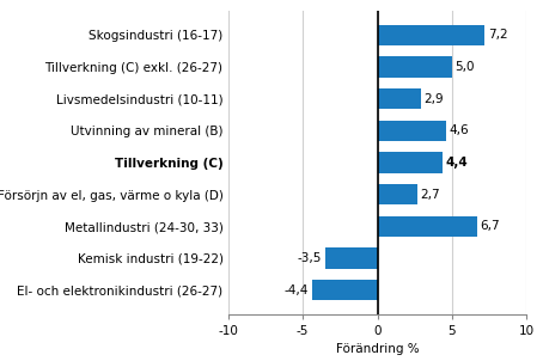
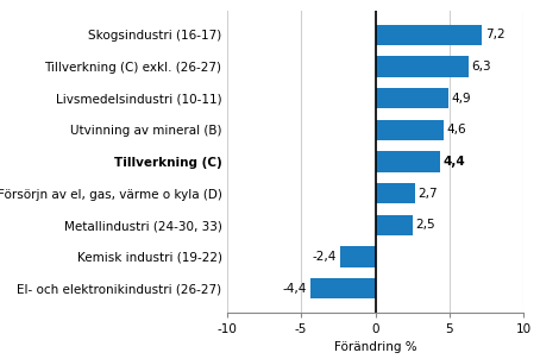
Tillverkning (C) exkl. (26-27): 5,0 -> 6,3
Livsmedelsindustri (10-11): 2,9 -> 4,9
Metallindustri (24-30, 33): 6,7 -> 2,5
Kemisk industri (19-22): -3,5 -> -2,4
